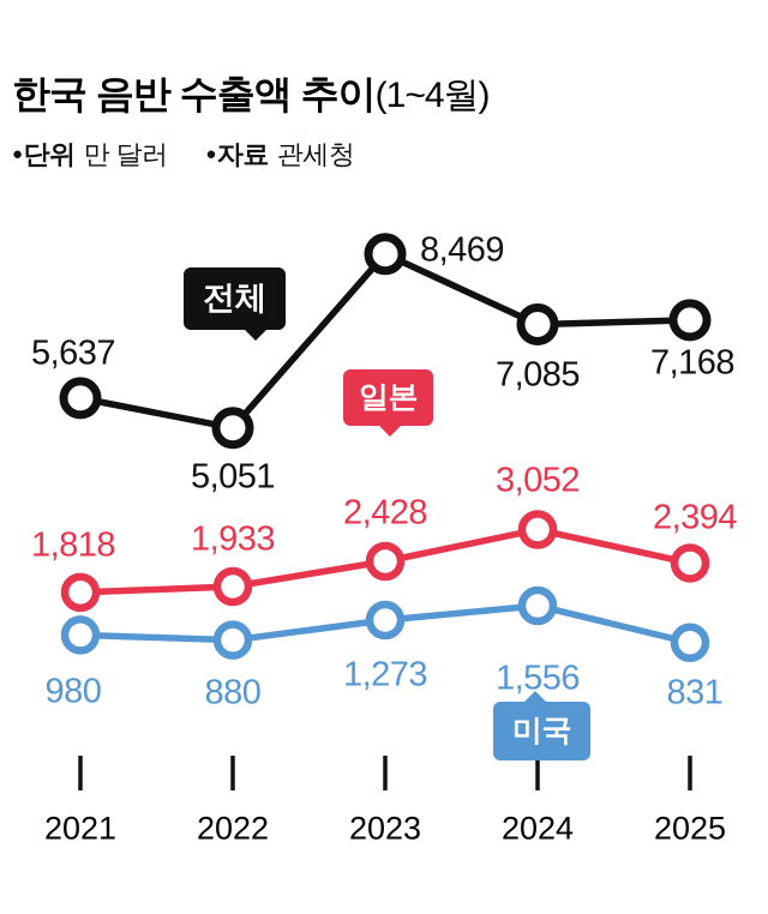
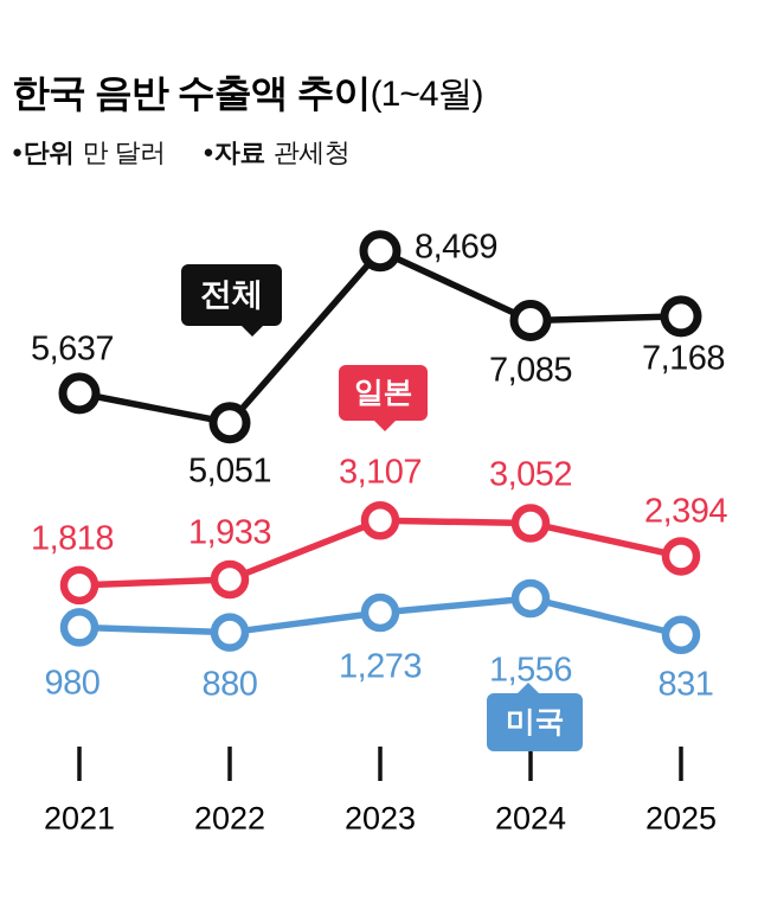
일본/2023: 2,428 -> 3,107
